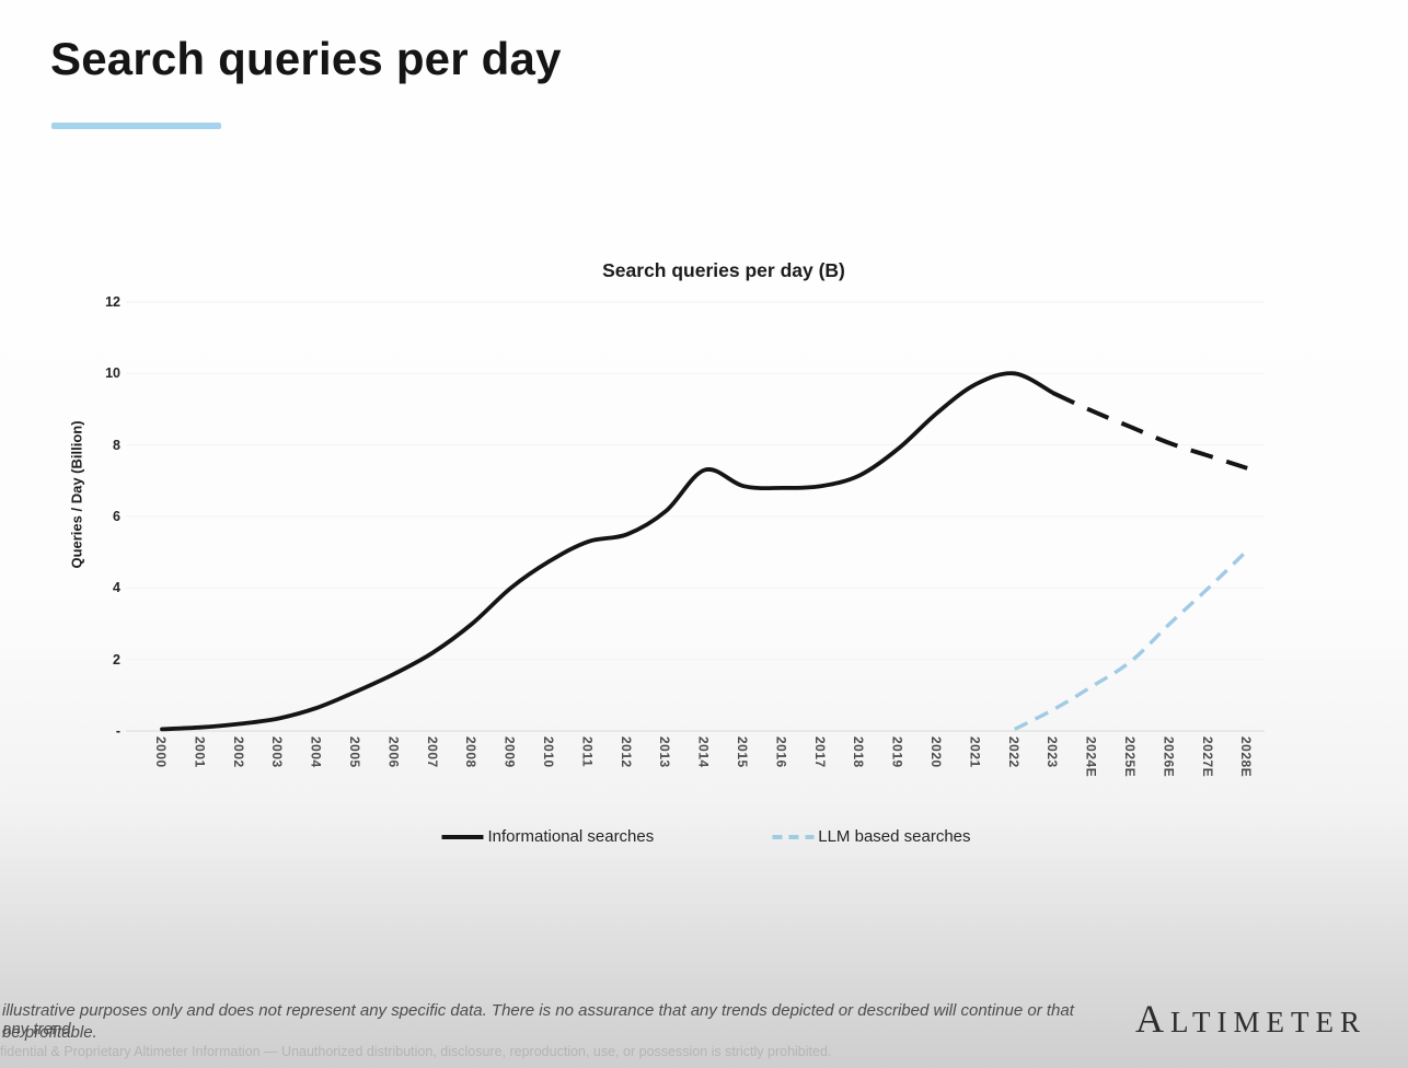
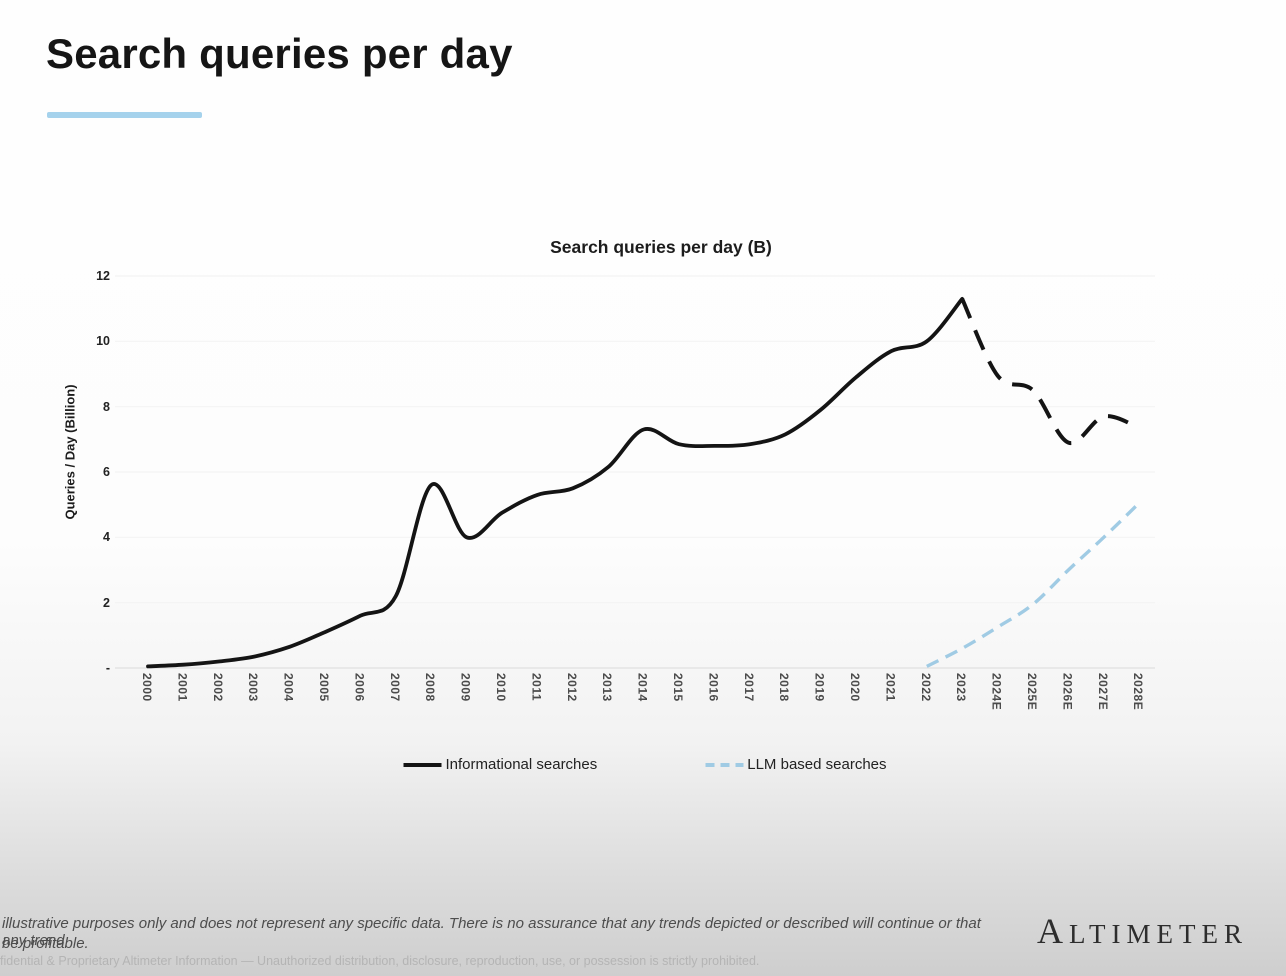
Informational searches/2008: 3.0 -> 5.6
Informational searches/2023: 9.4 -> 11.3
Informational searches/2026E: 8.1 -> 6.9
